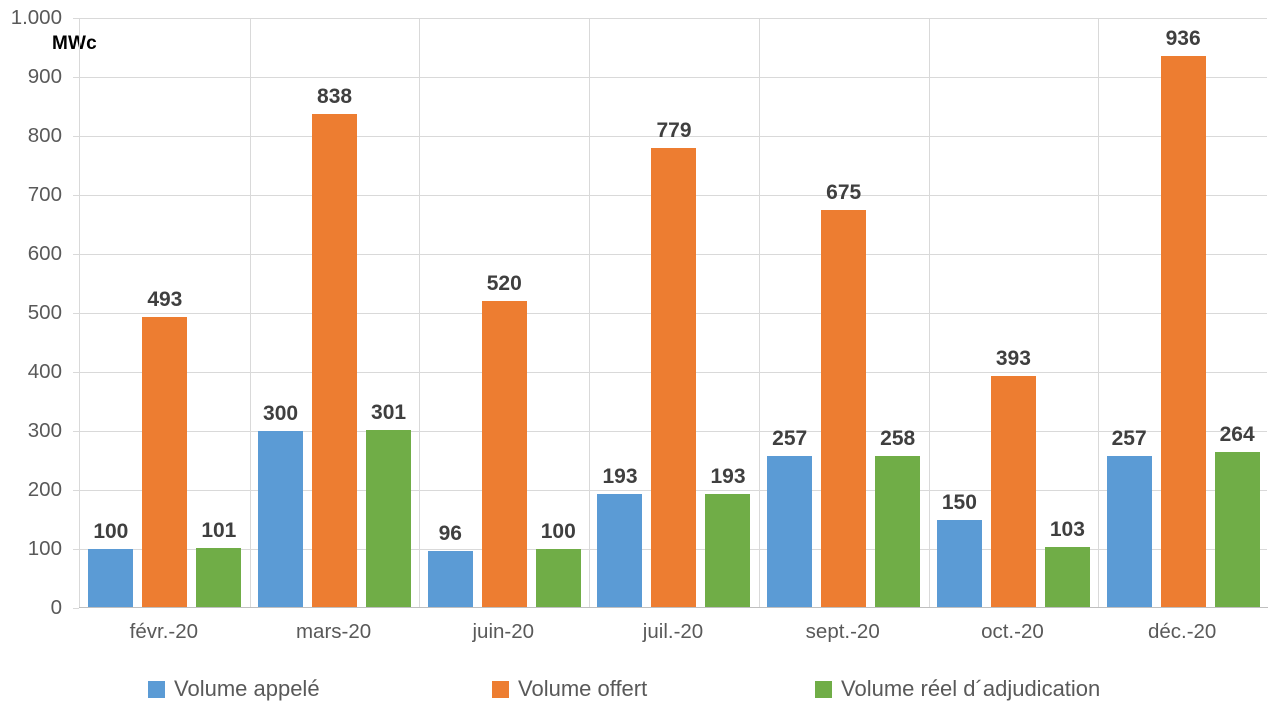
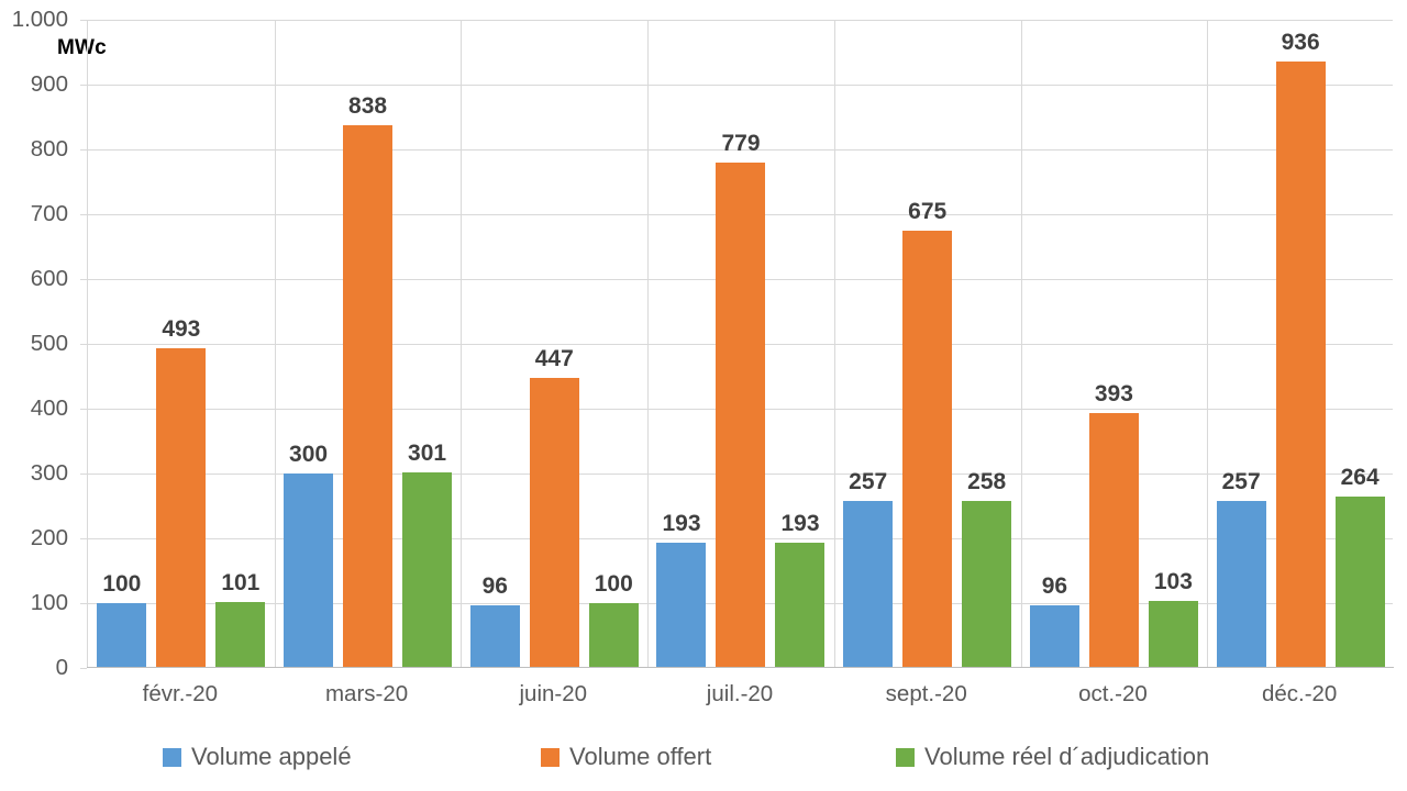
Volume offert/juin-20: 520 -> 447
Volume appelé/oct.-20: 150 -> 96
